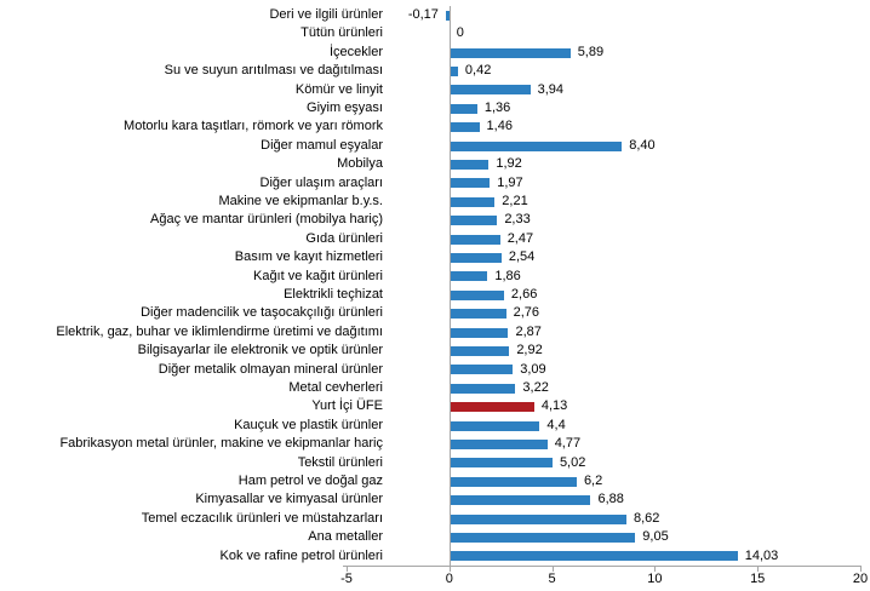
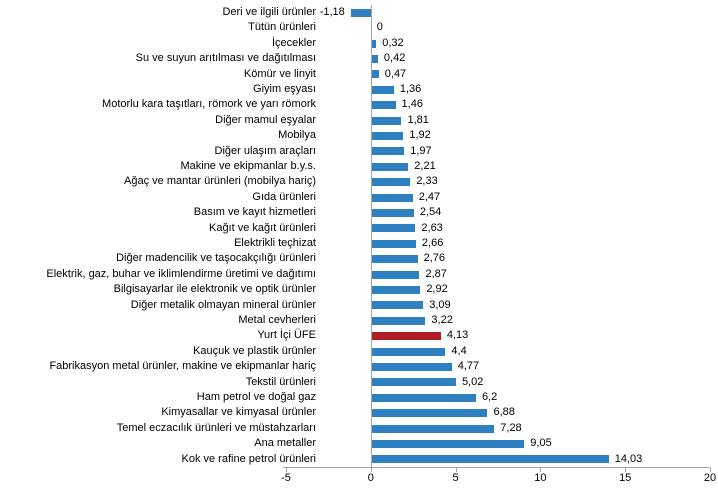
Deri ve ilgili ürünler: -0,17 -> -1,18
İçecekler: 5,89 -> 0,32
Kömür ve linyit: 3,94 -> 0,47
Diğer mamul eşyalar: 8,40 -> 1,81
Kağıt ve kağıt ürünleri: 1,86 -> 2,63
Temel eczacılık ürünleri ve müstahzarları: 8,62 -> 7,28
